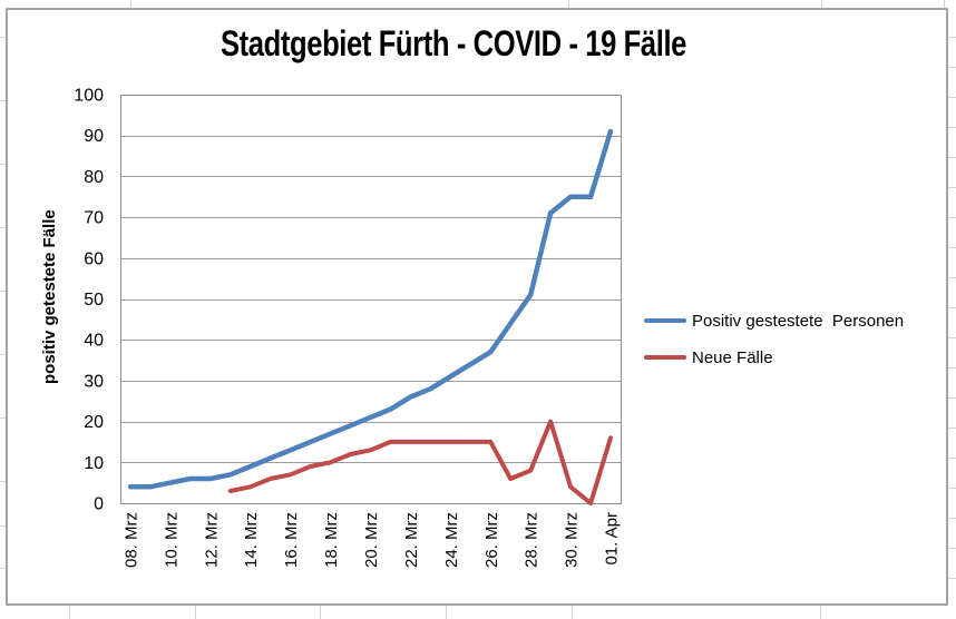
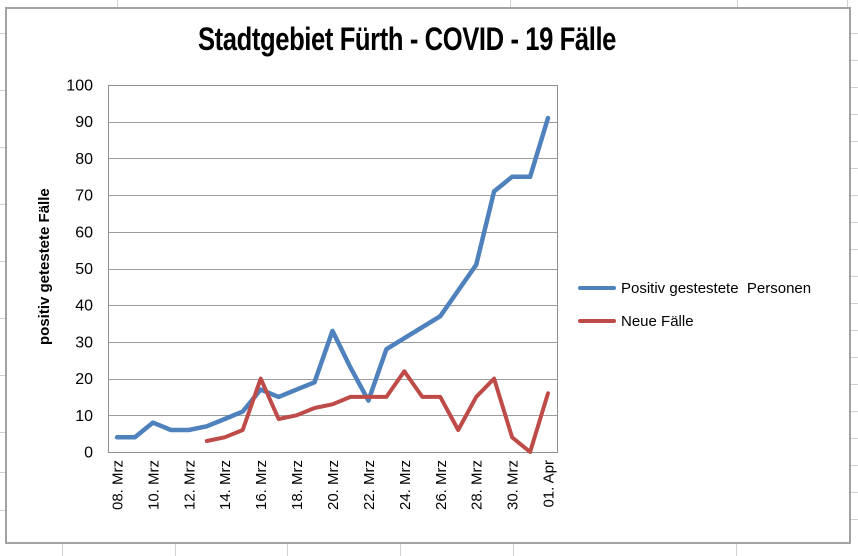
Positiv gestestete Personen/10. Mrz: 5 -> 8
Positiv gestestete Personen/16. Mrz: 13 -> 17
Neue Fälle/16. Mrz: 7 -> 20
Positiv gestestete Personen/20. Mrz: 21 -> 33
Positiv gestestete Personen/22. Mrz: 26 -> 14
Neue Fälle/24. Mrz: 15 -> 22
Neue Fälle/28. Mrz: 8 -> 15
